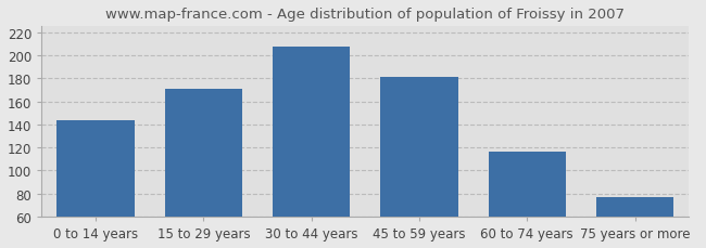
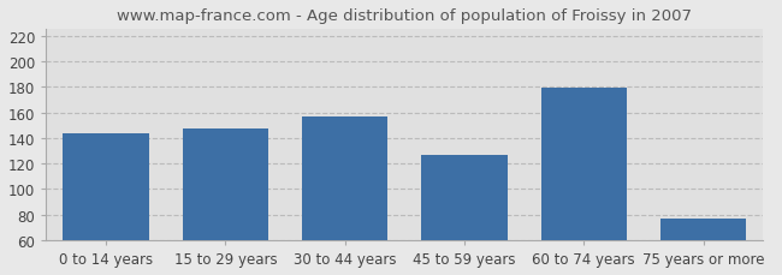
15 to 29 years: 171 -> 147
30 to 44 years: 207 -> 157
45 to 59 years: 181 -> 127
60 to 74 years: 116 -> 179
